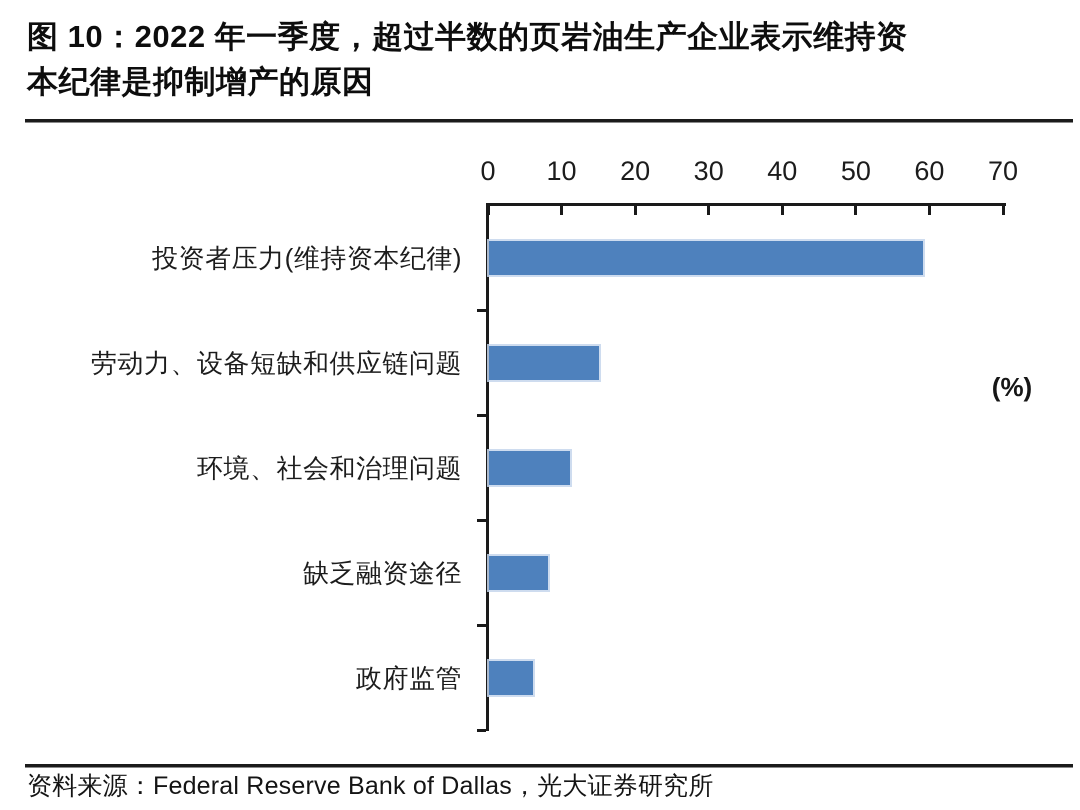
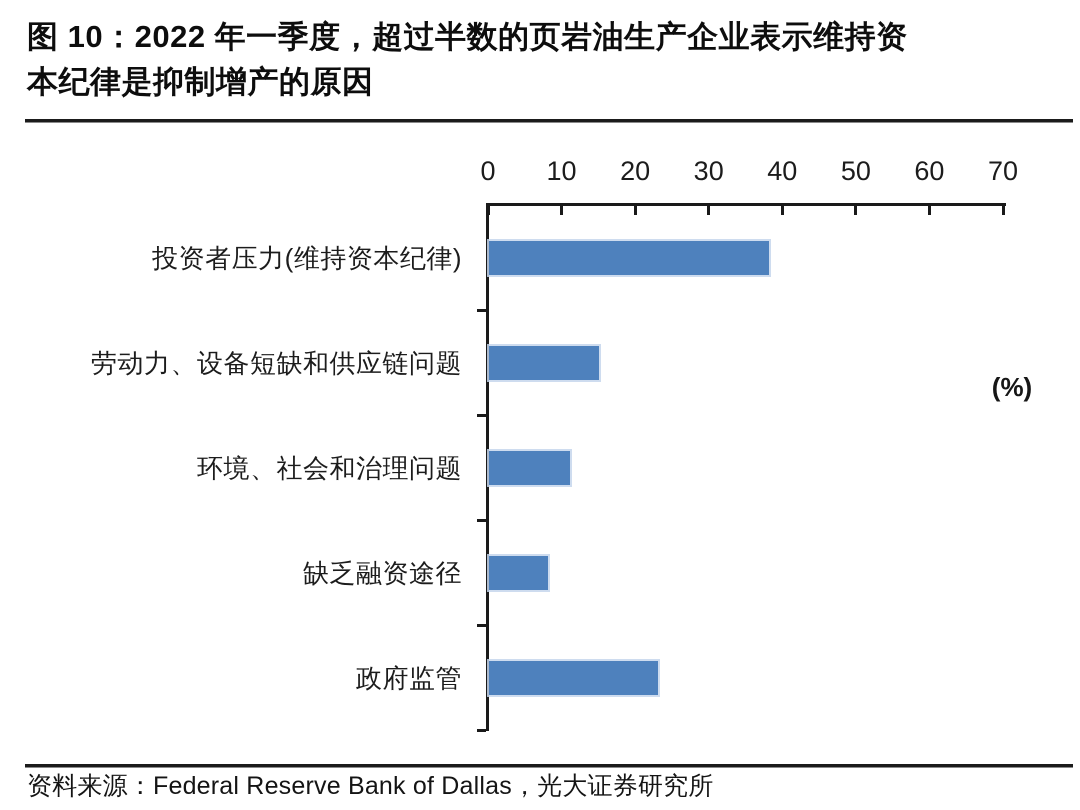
投资者压力(维持资本纪律): 59 -> 38
政府监管: 6 -> 23
